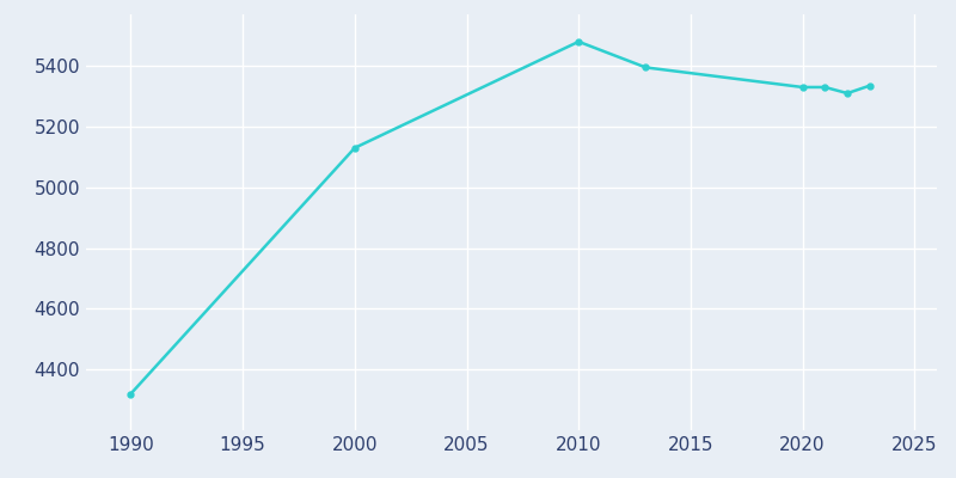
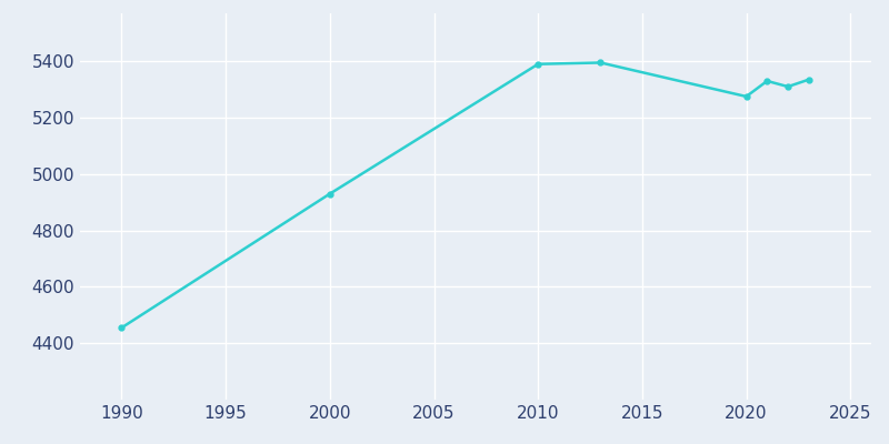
1990: 4320 -> 4455
2000: 5130 -> 4930
2010: 5480 -> 5390
2020: 5330 -> 5275
